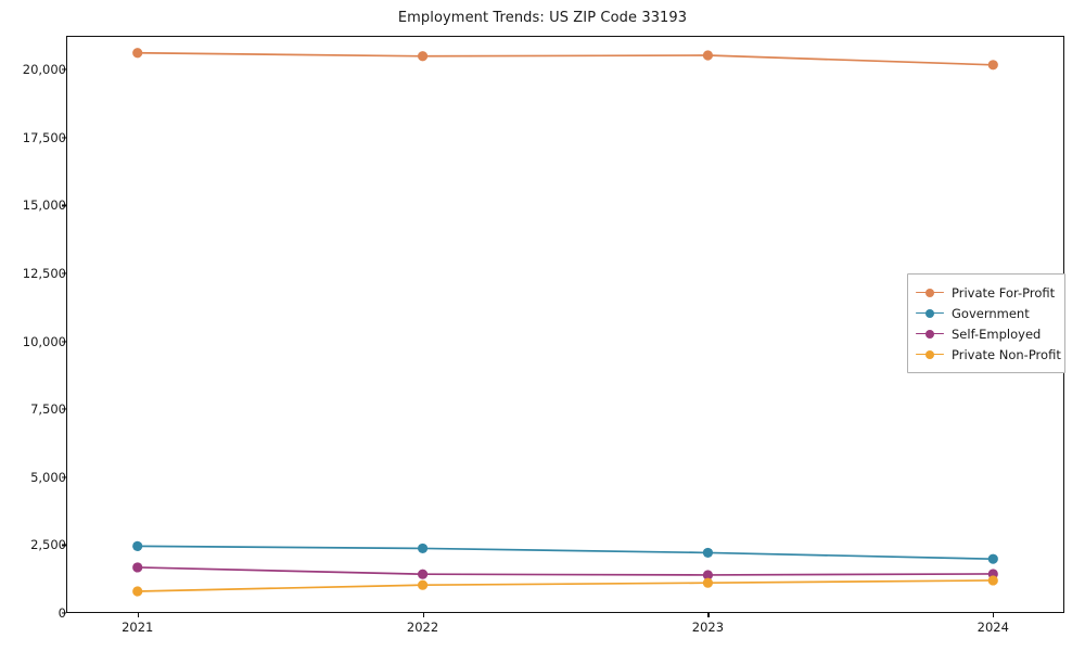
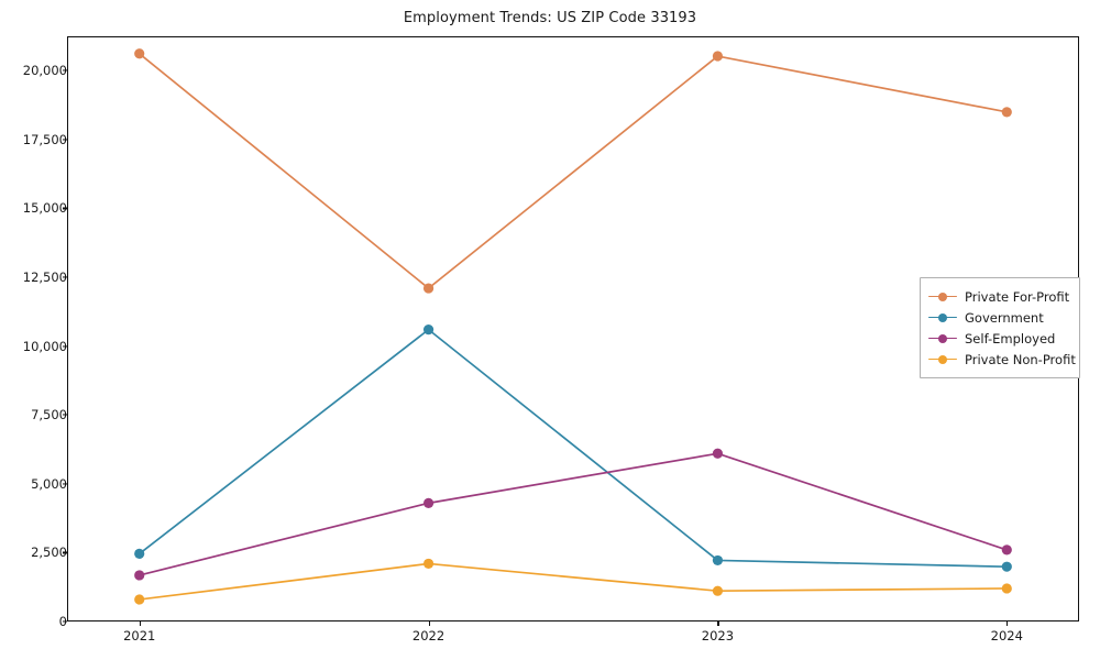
Private For-Profit/2022: 20500 -> 12100
Government/2022: 2400 -> 10600
Self-Employed/2022: 1400 -> 4300
Private Non-Profit/2022: 1000 -> 2100
Self-Employed/2023: 1400 -> 6100
Private For-Profit/2024: 20200 -> 18500
Self-Employed/2024: 1400 -> 2600
